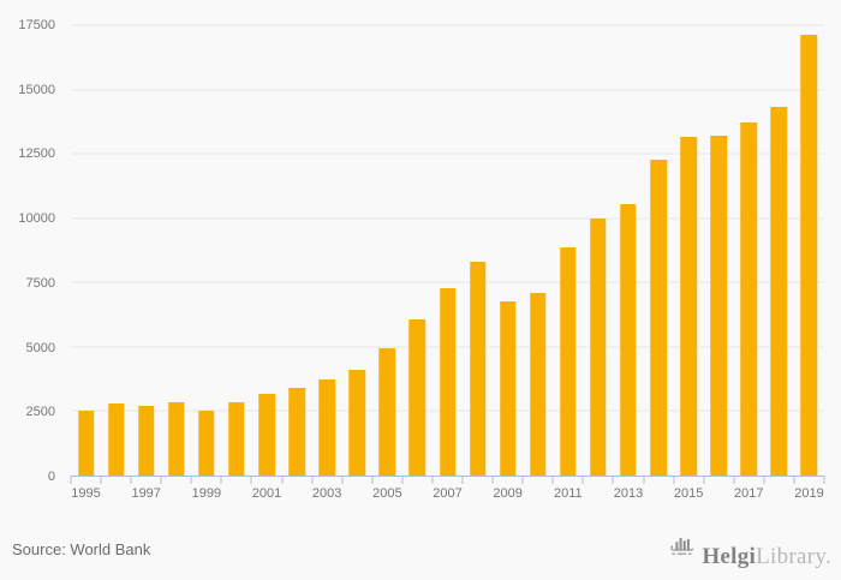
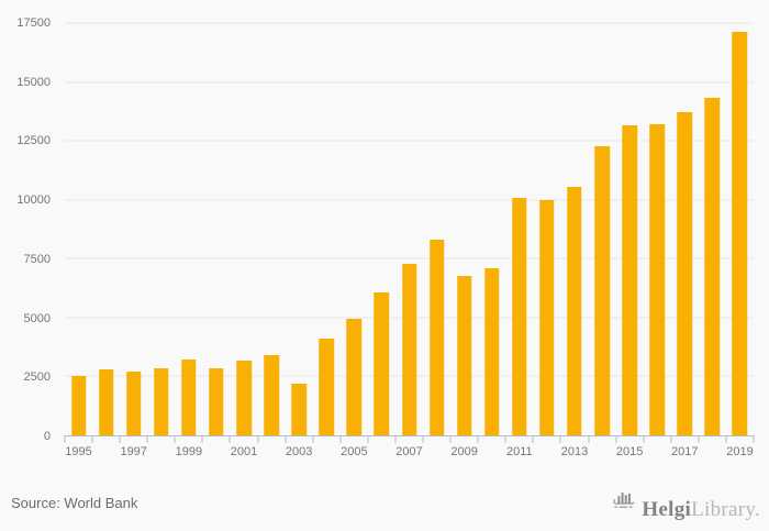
1999: 2500 -> 3200
2003: 3800 -> 2200
2011: 8900 -> 10100
